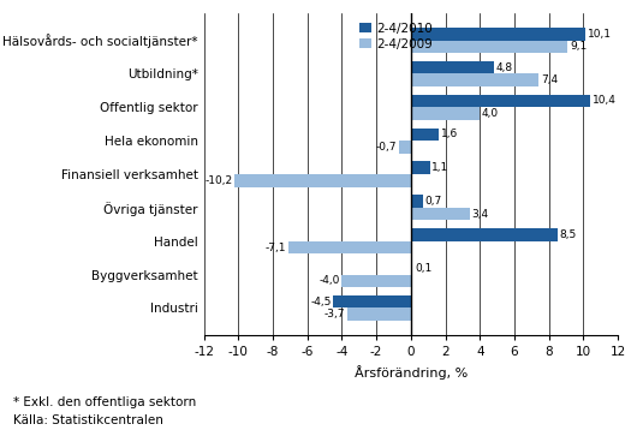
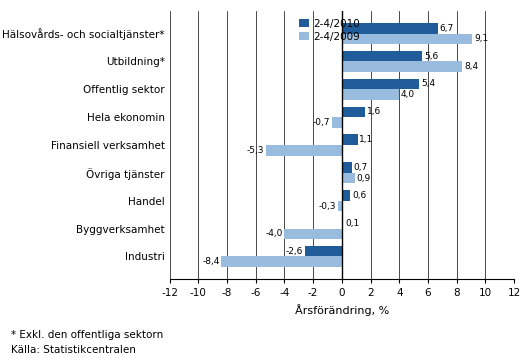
2-4/2010/Hälsovårds- och socialtjänster*: 10,1 -> 6,7
2-4/2010/Utbildning*: 4,8 -> 5,6
2-4/2009/Utbildning*: 7,4 -> 8,4
2-4/2010/Offentlig sektor: 10,4 -> 5,4
2-4/2009/Finansiell verksamhet: -10,2 -> -5,3
2-4/2009/Övriga tjänster: 3,4 -> 0,9
2-4/2010/Handel: 8,5 -> 0,6
2-4/2009/Handel: -7,1 -> -0,3
2-4/2010/Industri: -4,5 -> -2,6
2-4/2009/Industri: -3,7 -> -8,4
